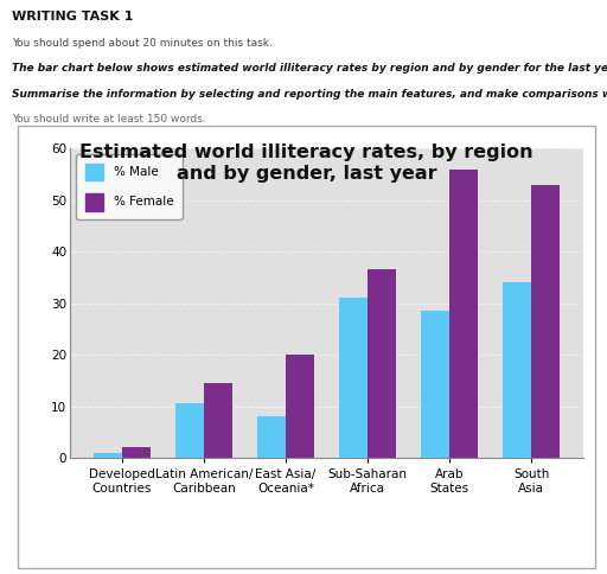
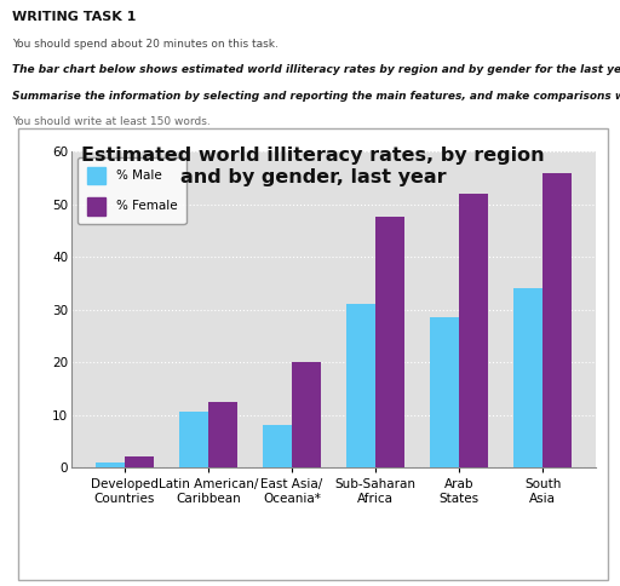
% Female/Latin American/ Caribbean: 14.5 -> 12.5
% Female/Sub-Saharan Africa: 36.5 -> 47.5
% Female/Arab States: 56.0 -> 52.0
% Female/South Asia: 53.0 -> 56.0
